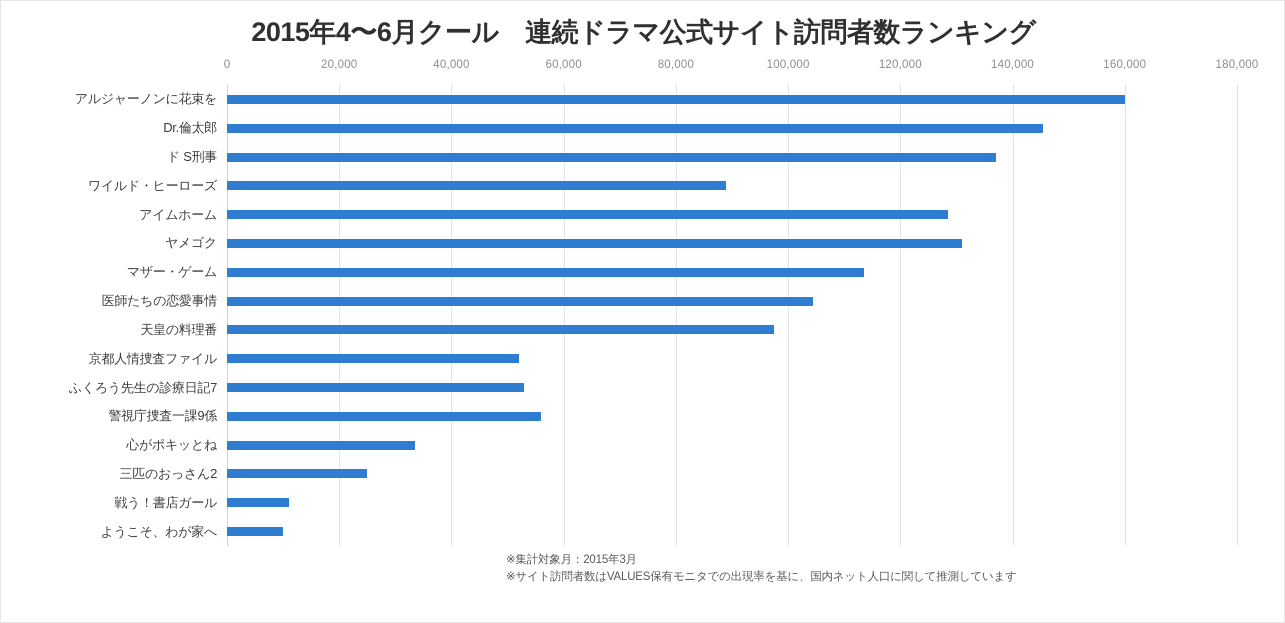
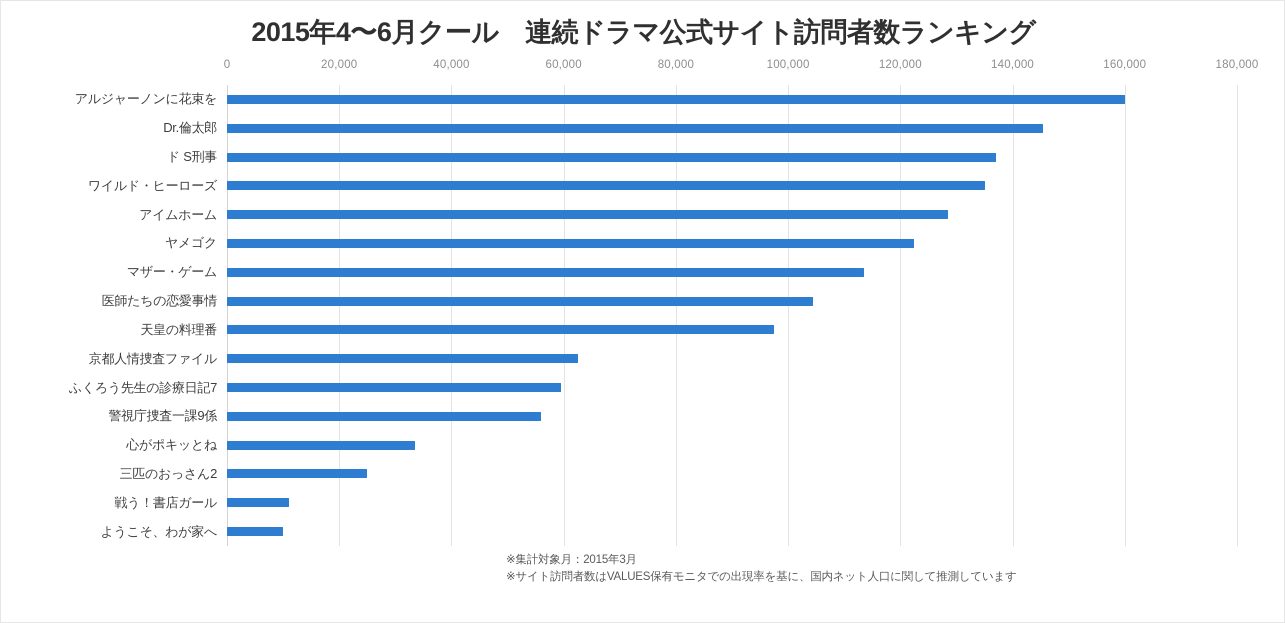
ワイルド・ヒーローズ: 89000 -> 135000
ヤメゴク: 131000 -> 122000
京都人情捜査ファイル: 52000 -> 62000
ふくろう先生の診療日記7: 53000 -> 60000
